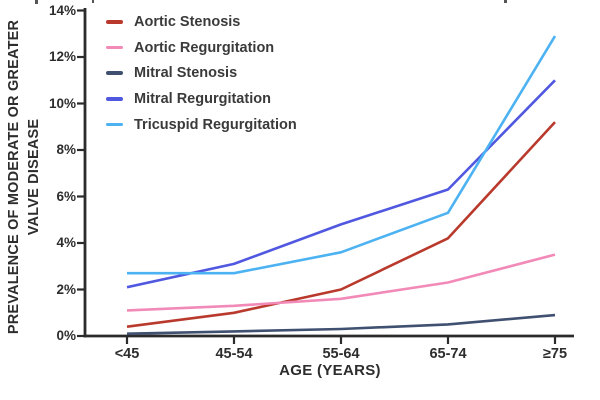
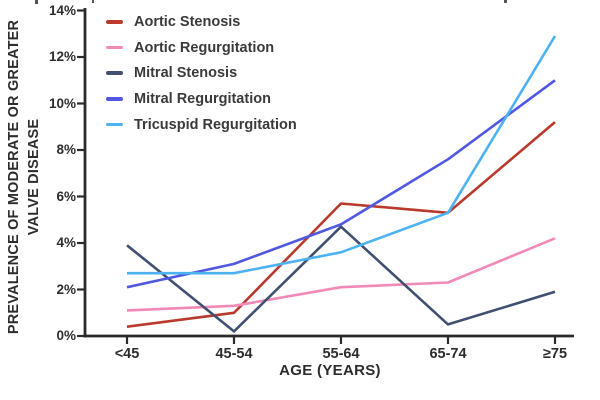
Mitral Stenosis/<45: 0.1% -> 3.9%
Aortic Stenosis/55-64: 2.0% -> 5.7%
Aortic Regurgitation/55-64: 1.6% -> 2.1%
Mitral Stenosis/55-64: 0.3% -> 4.7%
Aortic Stenosis/65-74: 4.2% -> 5.3%
Mitral Regurgitation/65-74: 6.3% -> 7.6%
Aortic Regurgitation/≥75: 3.5% -> 4.2%
Mitral Stenosis/≥75: 0.9% -> 1.9%
